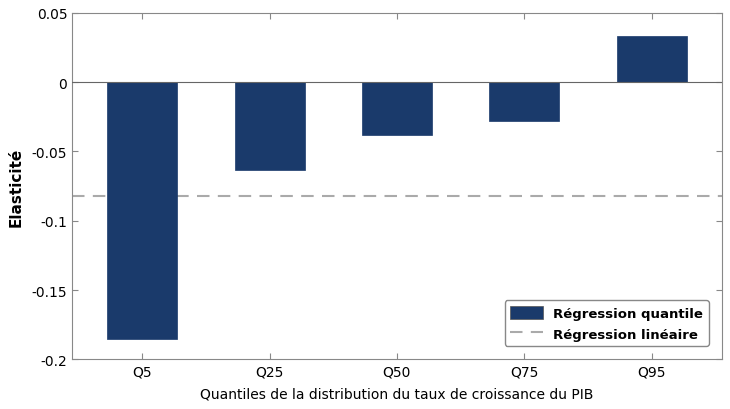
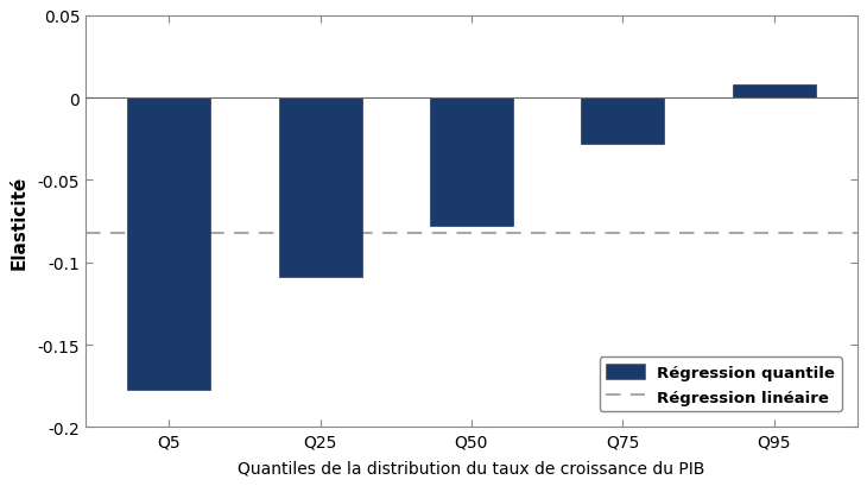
Q5: -0.185 -> -0.177
Q25: -0.063 -> -0.109
Q50: -0.038 -> -0.078
Q95: 0.033 -> 0.008
